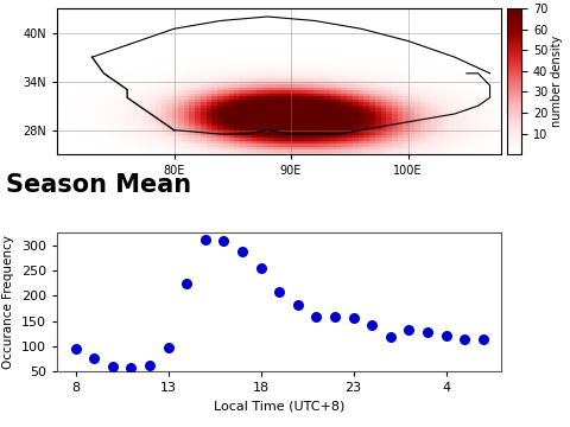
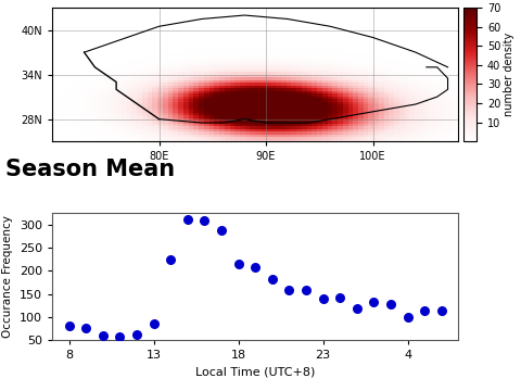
8: 95 -> 80
13: 98 -> 85
18: 255 -> 215
23: 155 -> 140
4: 120 -> 100
